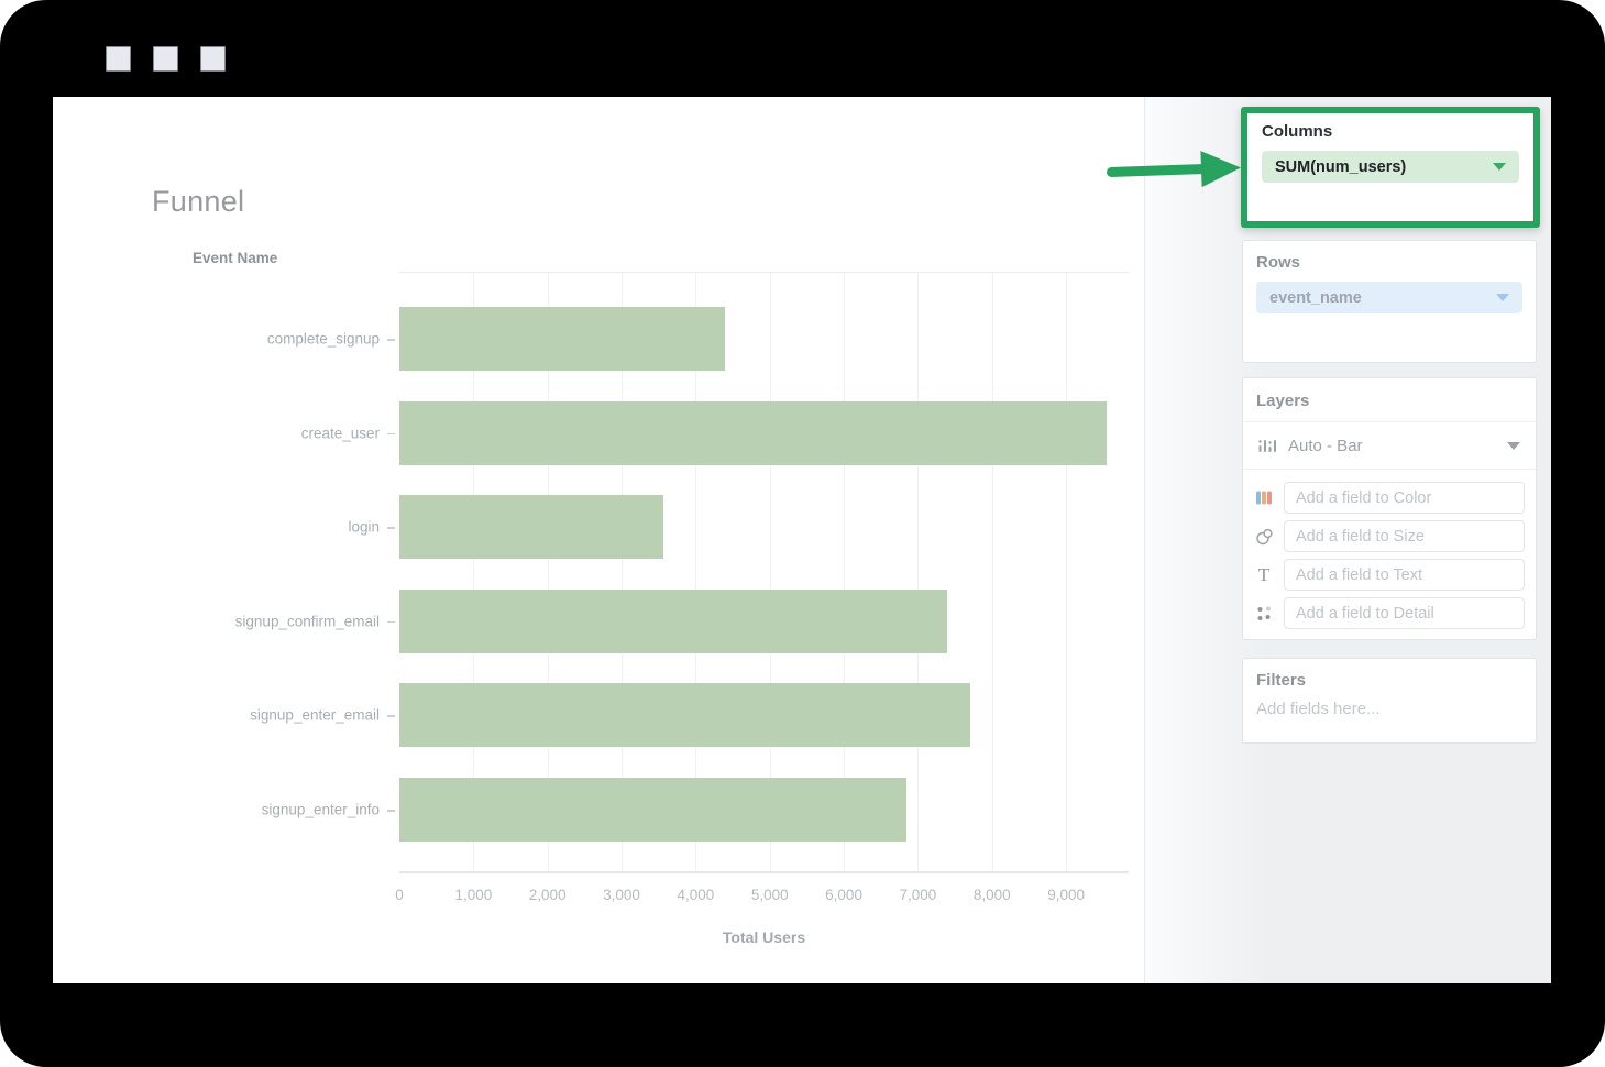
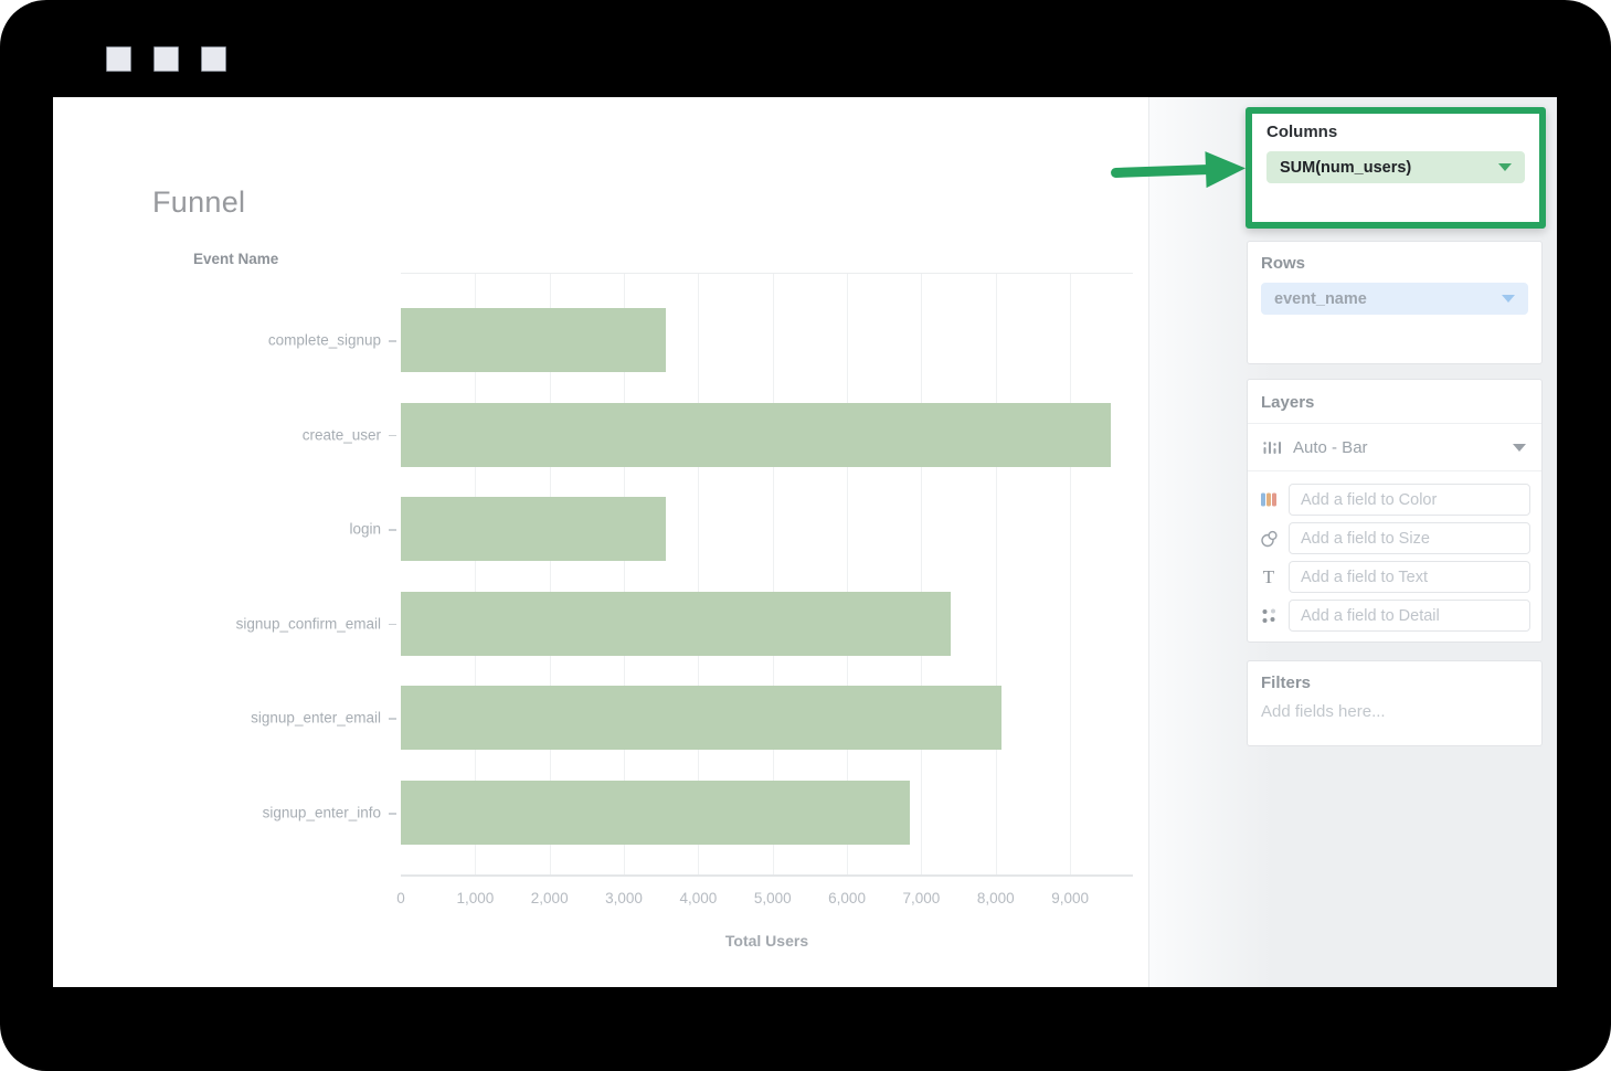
complete_signup: 4400 -> 3600
signup_enter_email: 7700 -> 8100
